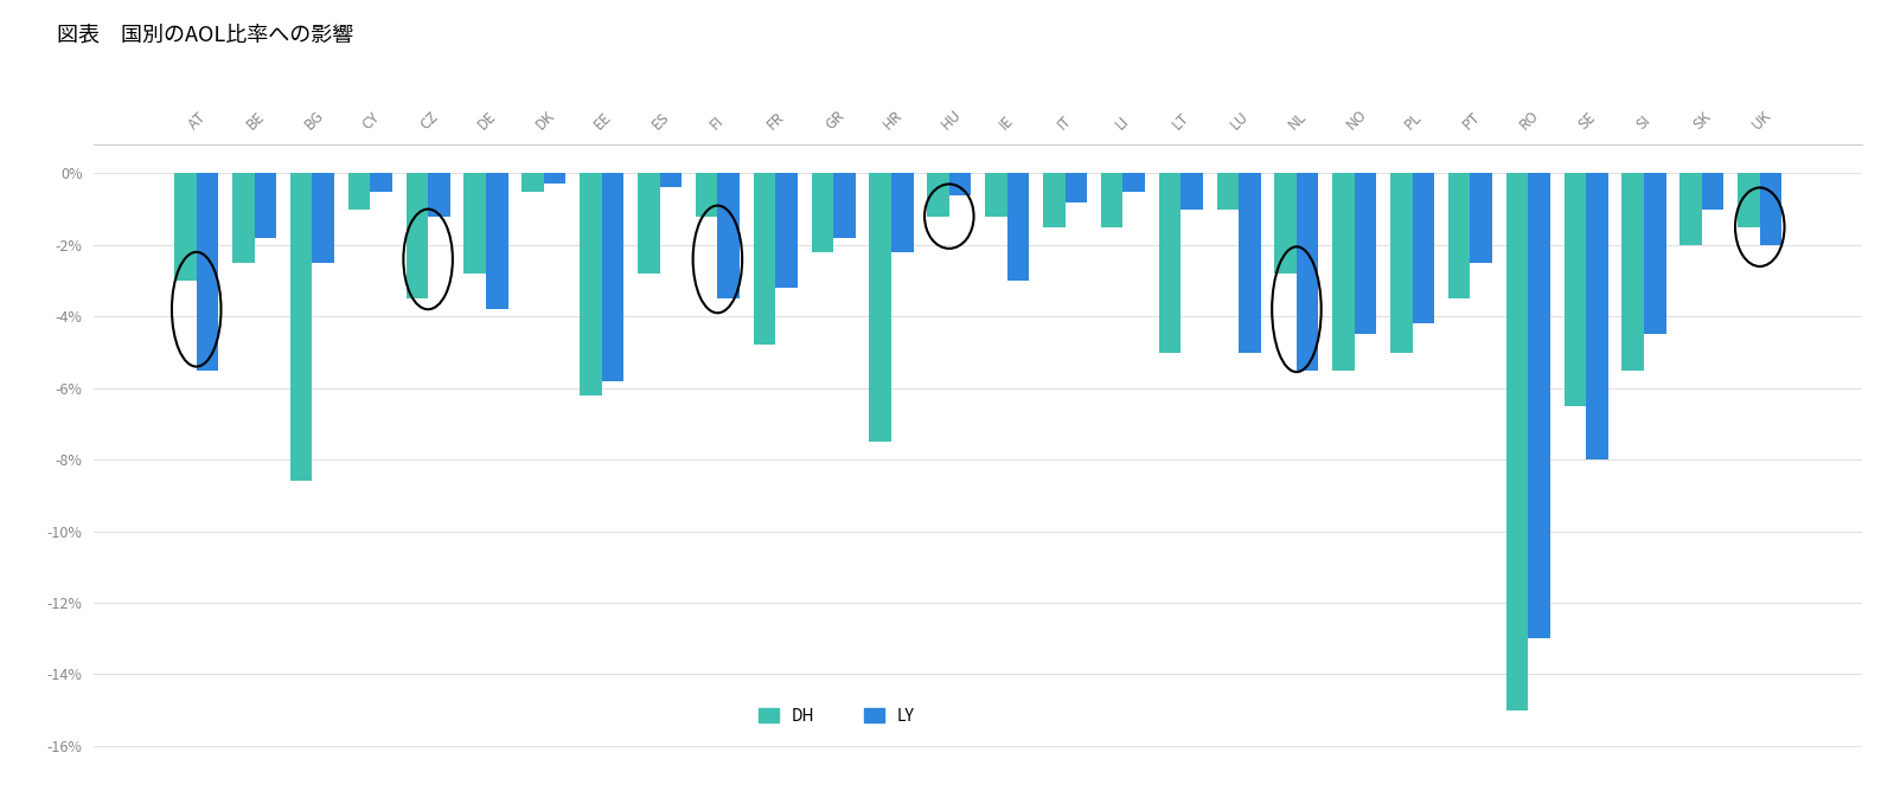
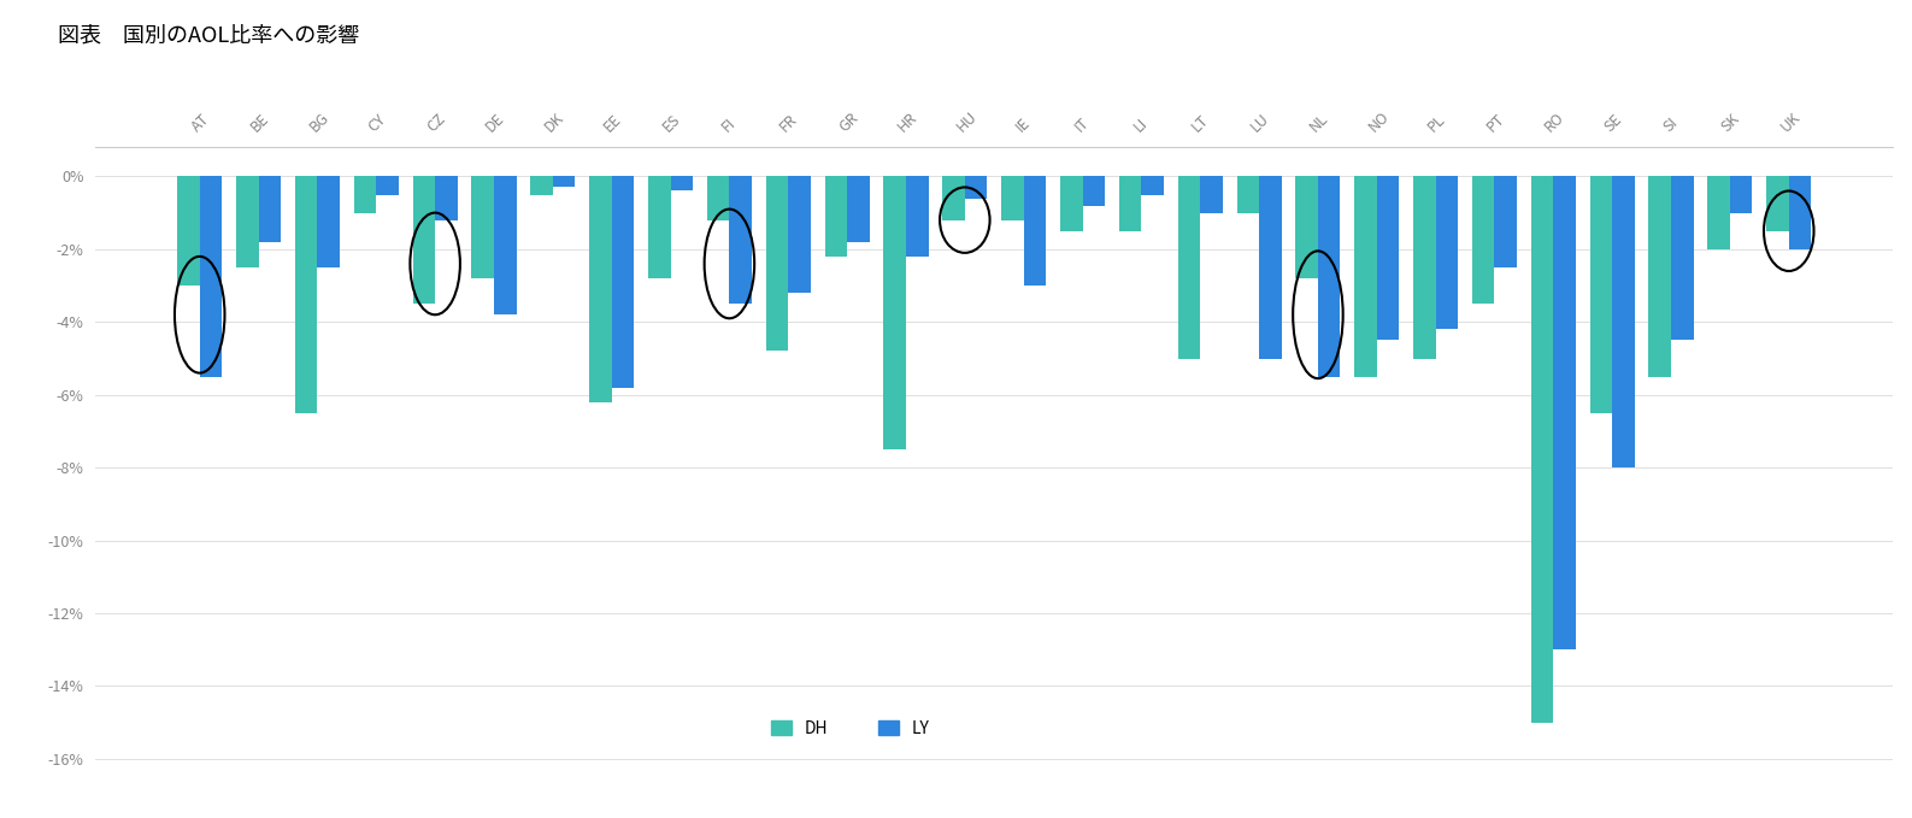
DH/BG: -8.6% -> -6.5%
